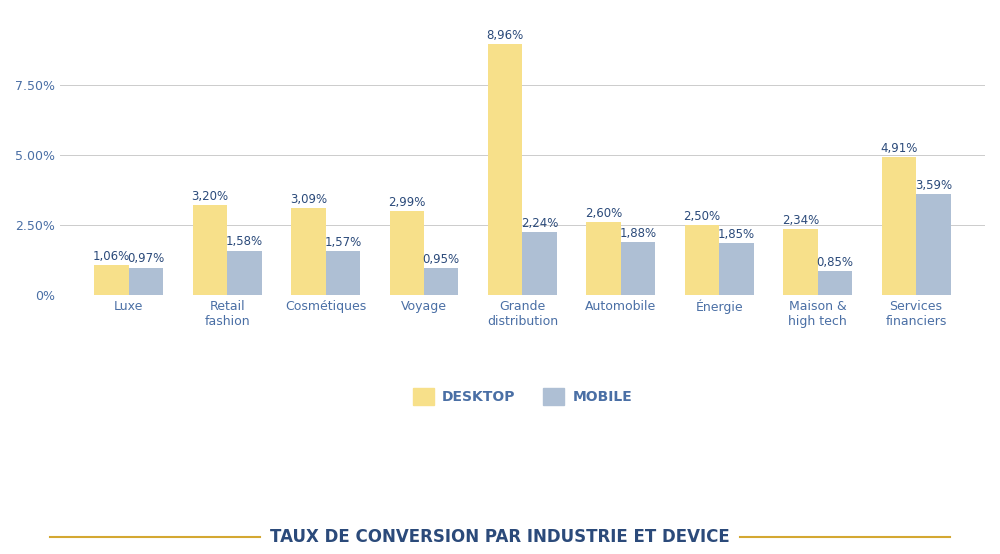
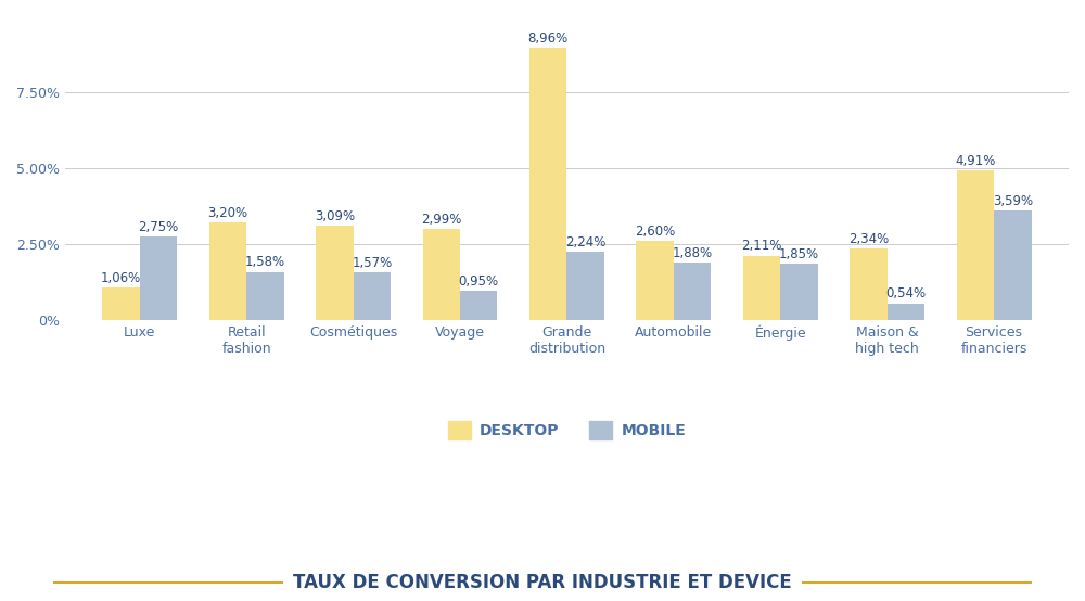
MOBILE/Luxe: 0,97% -> 2,75%
DESKTOP/Énergie: 2,50% -> 2,11%
MOBILE/Maison & high tech: 0,85% -> 0,54%
